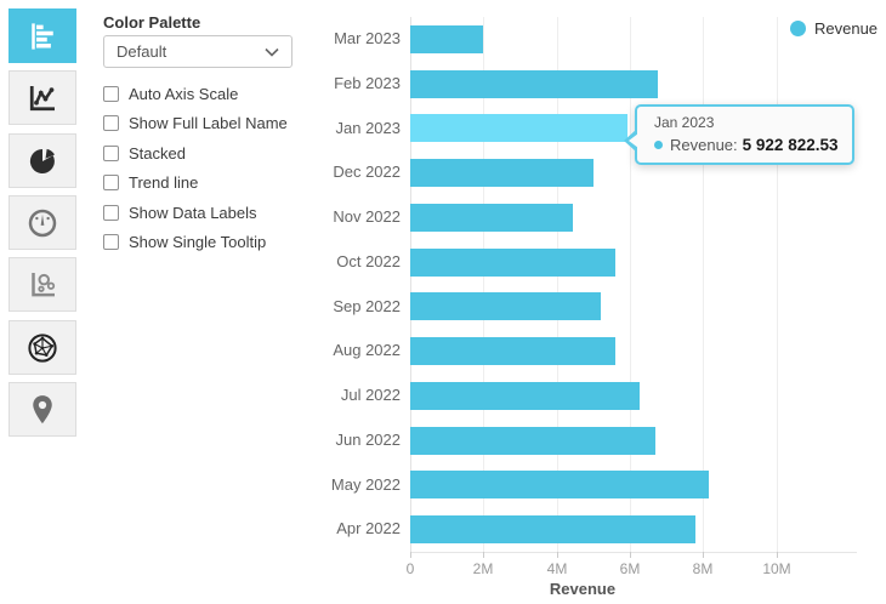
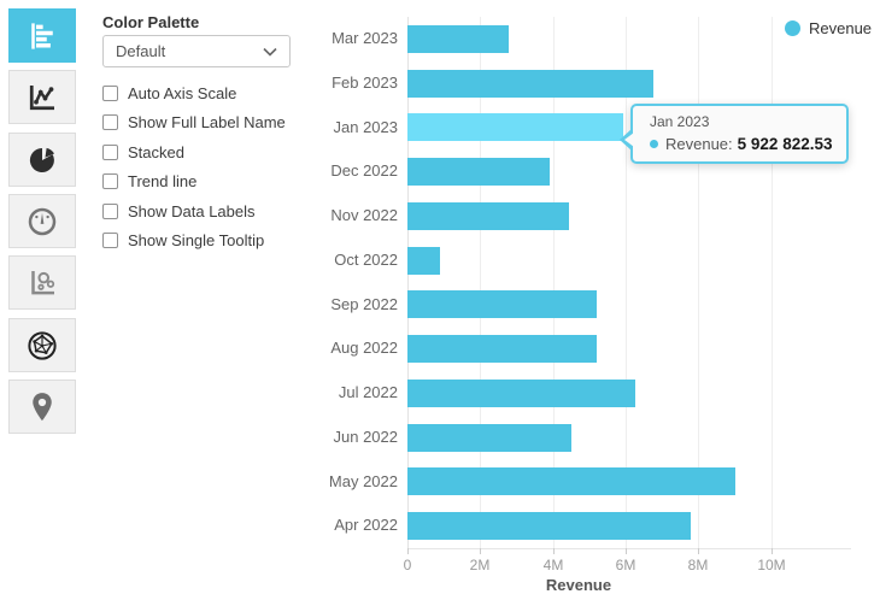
Mar 2023: 2.0M -> 2.8M
Dec 2022: 5.0M -> 3.9M
Oct 2022: 5.6M -> 0.9M
Aug 2022: 5.6M -> 5.2M
Jun 2022: 6.7M -> 4.5M
May 2022: 8.2M -> 9.0M
